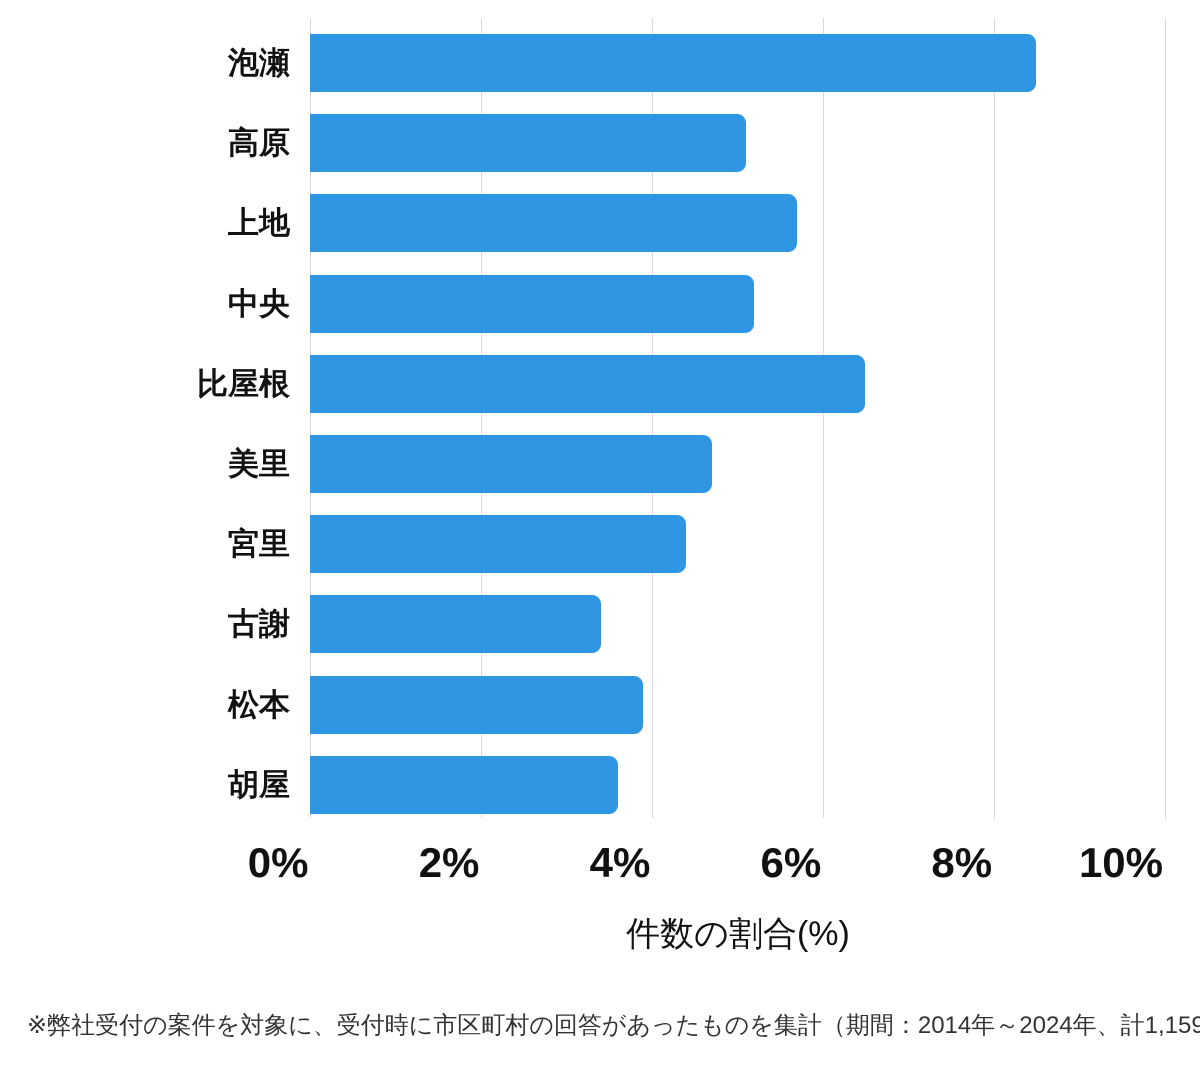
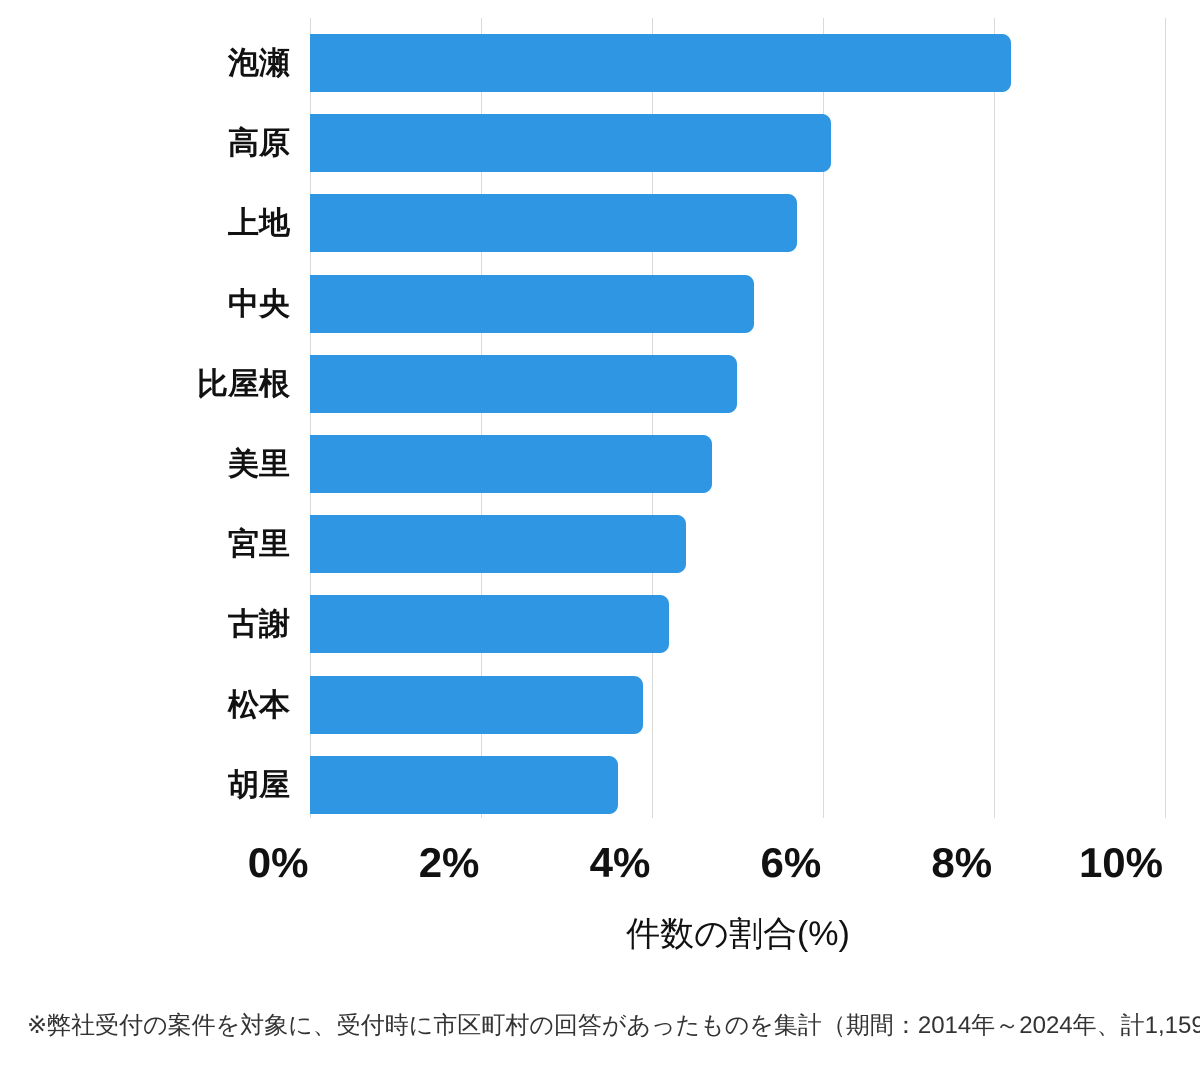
泡瀬: 8.5% -> 8.2%
高原: 5.1% -> 6.1%
比屋根: 6.5% -> 5.0%
古謝: 3.4% -> 4.2%
